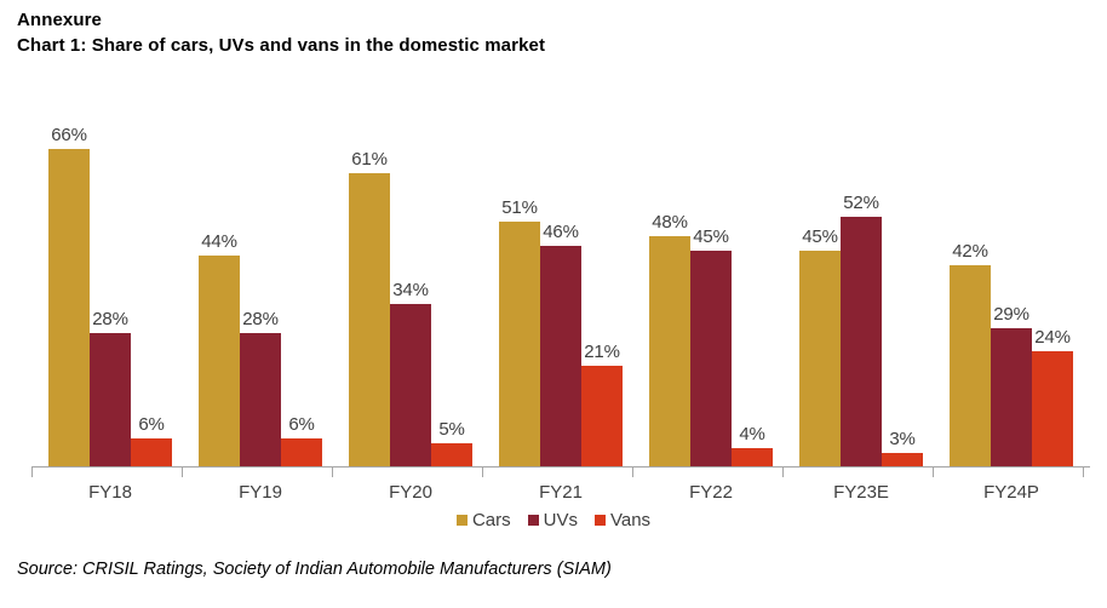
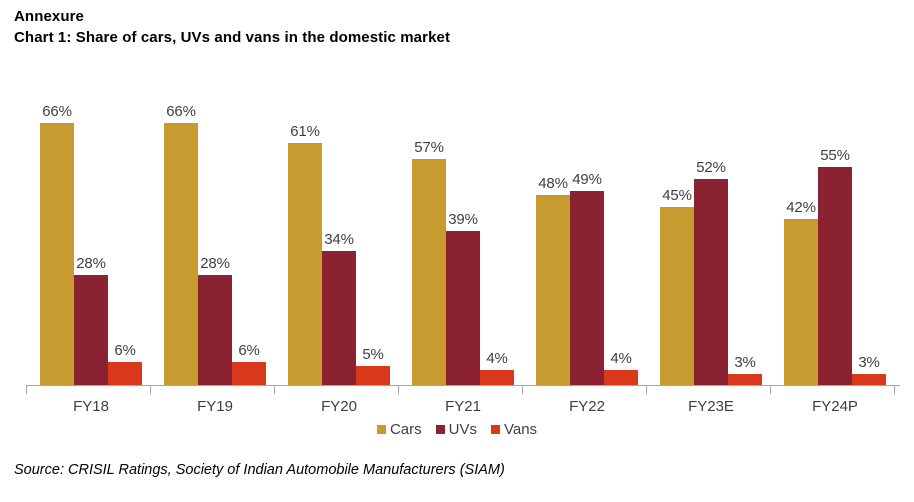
Cars/FY19: 44% -> 66%
Cars/FY21: 51% -> 57%
UVs/FY21: 46% -> 39%
Vans/FY21: 21% -> 4%
UVs/FY22: 45% -> 49%
UVs/FY24P: 29% -> 55%
Vans/FY24P: 24% -> 3%
